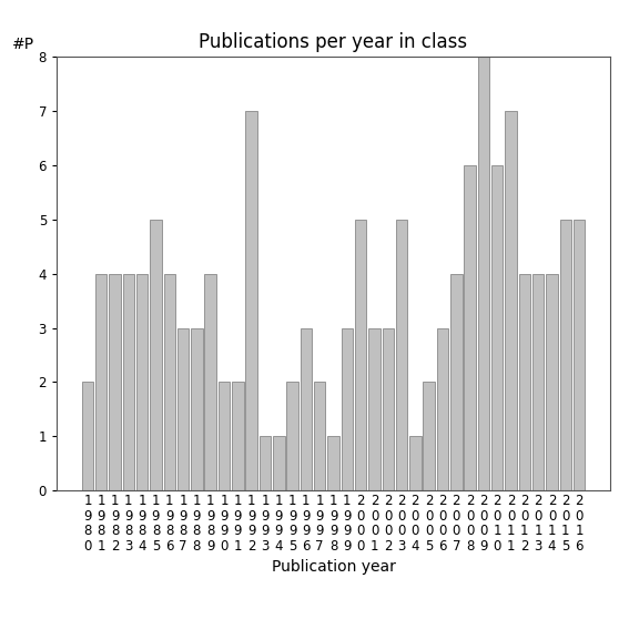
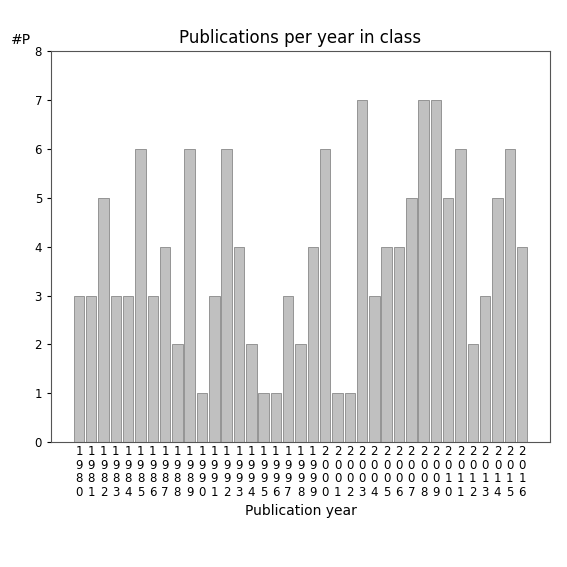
1 9 8 0: 2 -> 3
1 9 8 1: 4 -> 3
1 9 8 2: 4 -> 5
1 9 8 3: 4 -> 3
1 9 8 4: 4 -> 3
1 9 8 5: 5 -> 6
1 9 8 6: 4 -> 3
1 9 8 7: 3 -> 4
1 9 8 8: 3 -> 2
1 9 8 9: 4 -> 6
1 9 9 0: 2 -> 1
1 9 9 1: 2 -> 3
1 9 9 2: 7 -> 6
1 9 9 3: 1 -> 4
1 9 9 4: 1 -> 2
1 9 9 5: 2 -> 1
1 9 9 6: 3 -> 1
1 9 9 7: 2 -> 3
1 9 9 8: 1 -> 2
1 9 9 9: 3 -> 4
2 0 0 0: 5 -> 6
2 0 0 1: 3 -> 1
2 0 0 2: 3 -> 1
2 0 0 3: 5 -> 7
2 0 0 4: 1 -> 3
2 0 0 5: 2 -> 4
2 0 0 6: 3 -> 4
2 0 0 7: 4 -> 5
2 0 0 8: 6 -> 7
2 0 0 9: 8 -> 7
2 0 1 0: 6 -> 5
2 0 1 1: 7 -> 6
2 0 1 2: 4 -> 2
2 0 1 3: 4 -> 3
2 0 1 4: 4 -> 5
2 0 1 5: 5 -> 6
2 0 1 6: 5 -> 4
